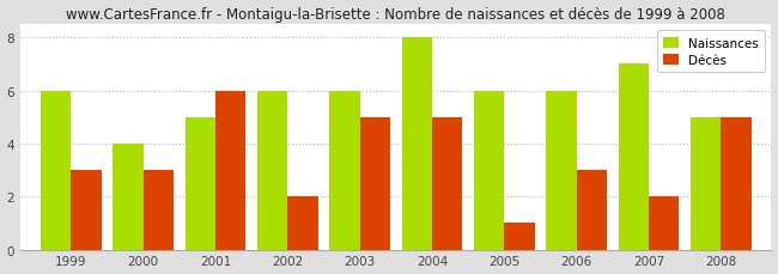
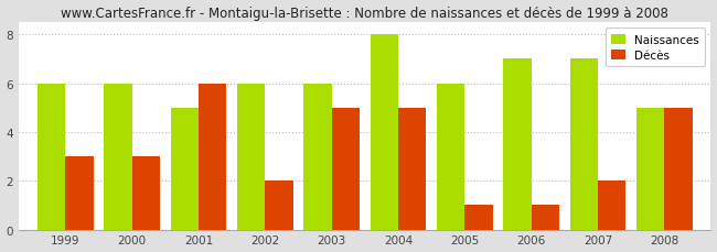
Naissances/2000: 4 -> 6
Naissances/2006: 6 -> 7
Décès/2006: 3 -> 1
